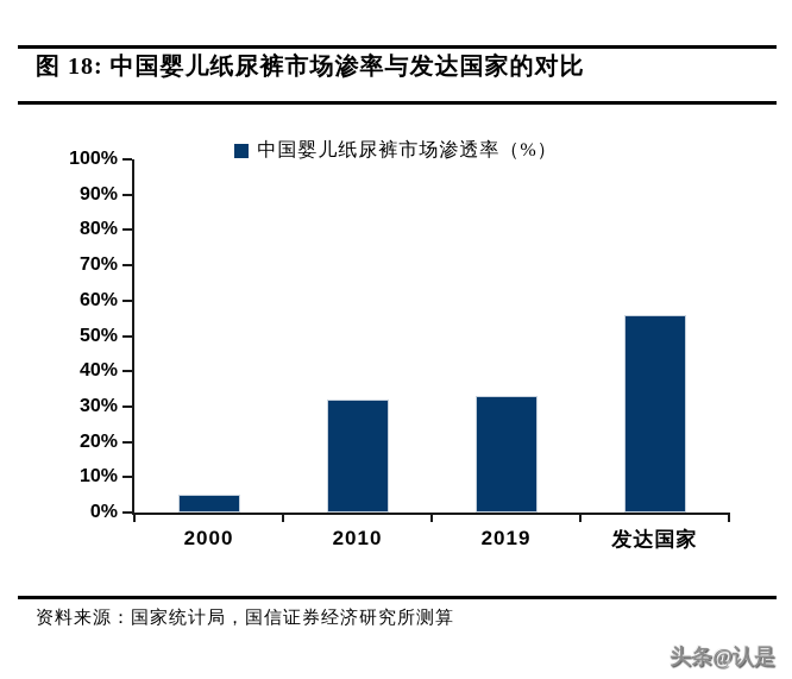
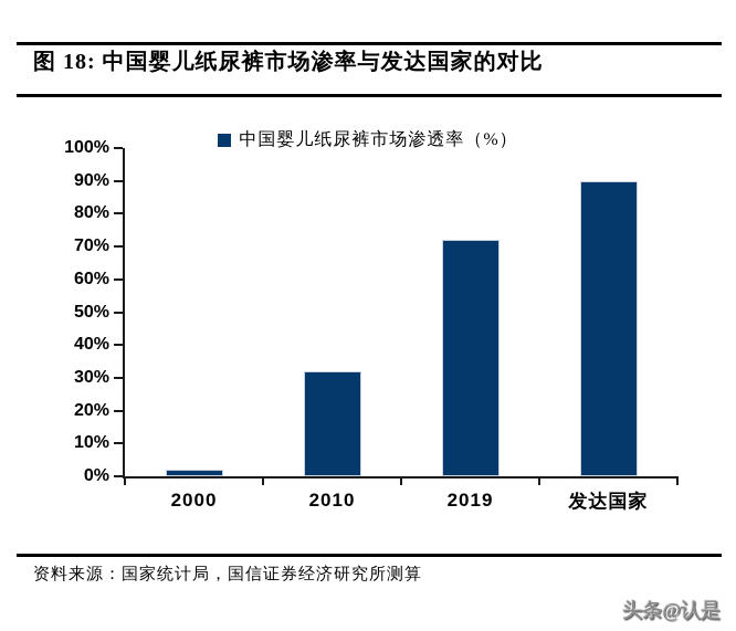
2000: 5% -> 2%
2019: 33% -> 72%
发达国家: 56% -> 90%
